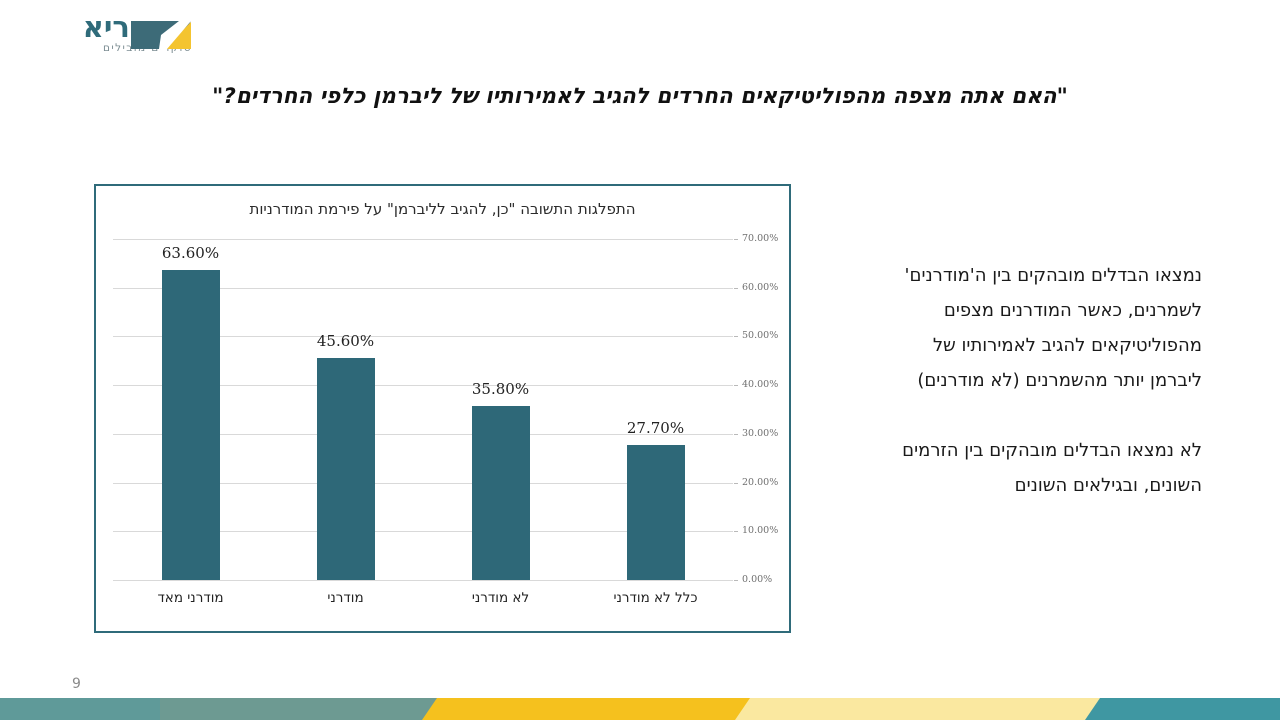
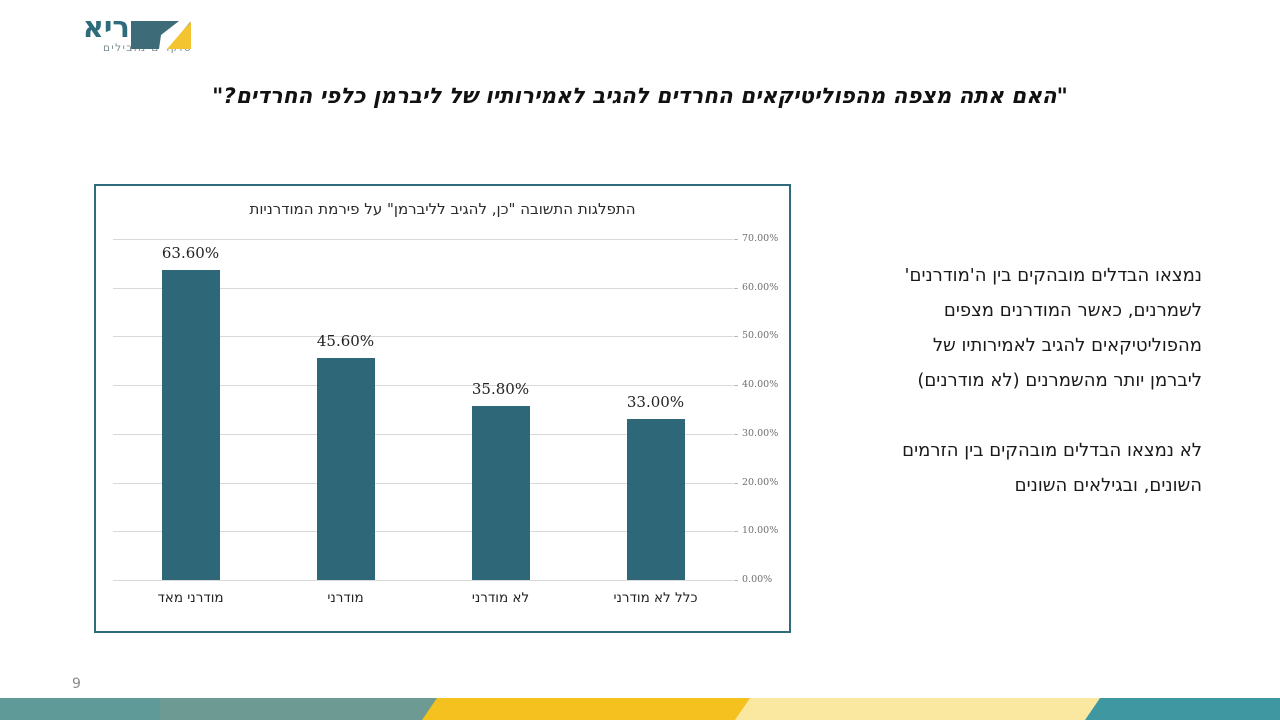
כלל לא מודרני: 27.70% -> 33.00%
